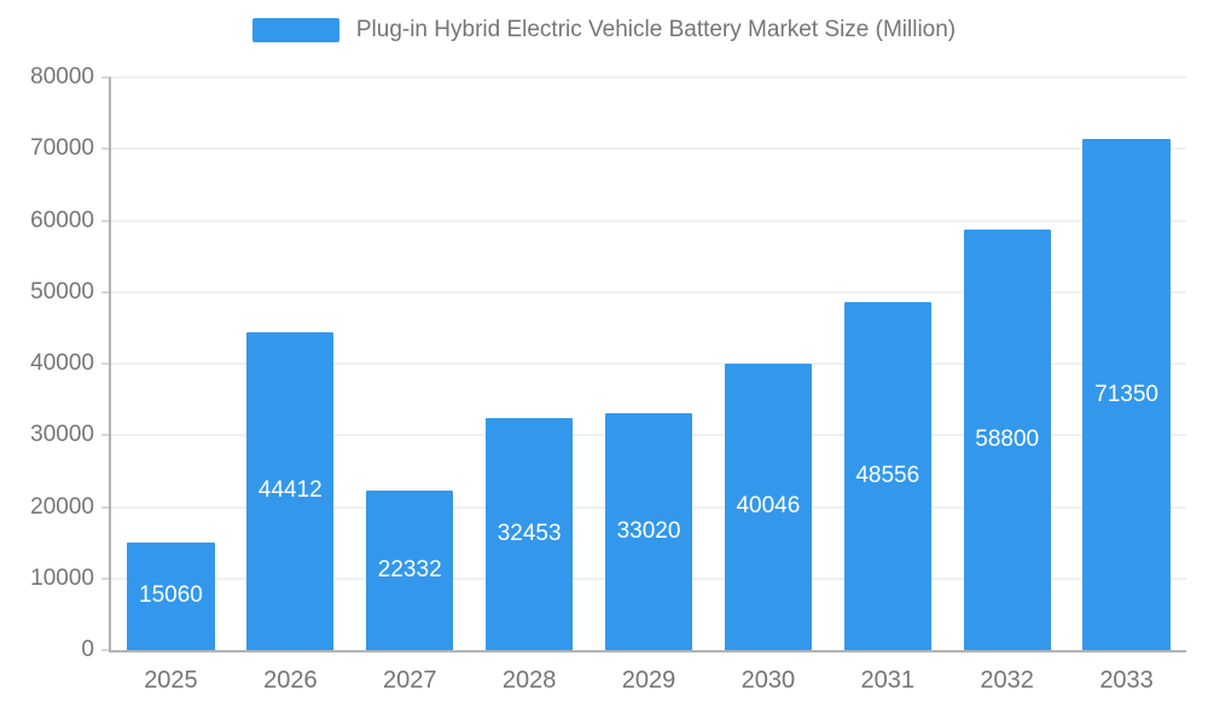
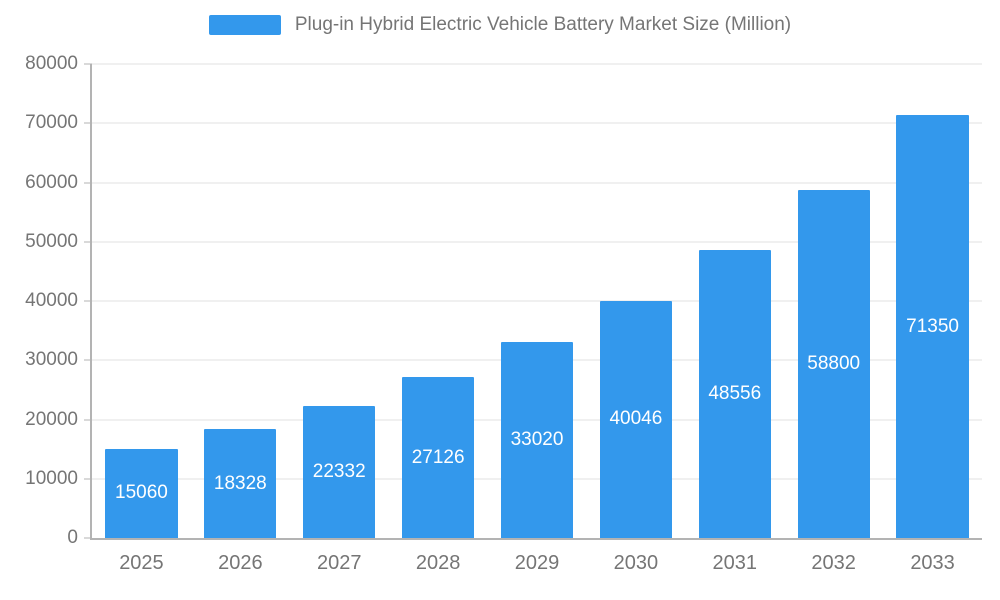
2026: 44412 -> 18328
2028: 32453 -> 27126
